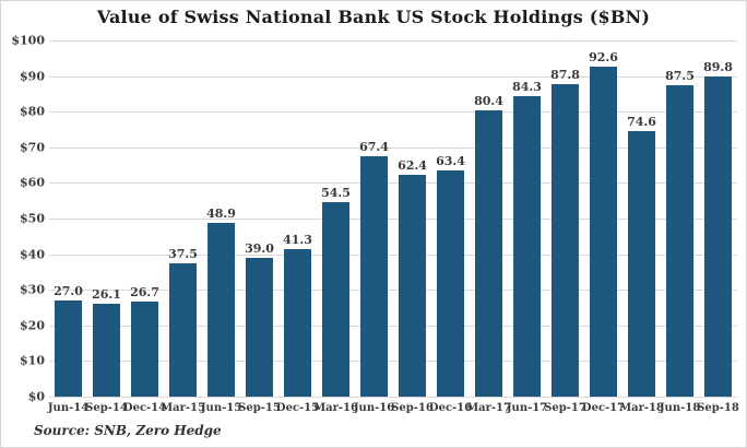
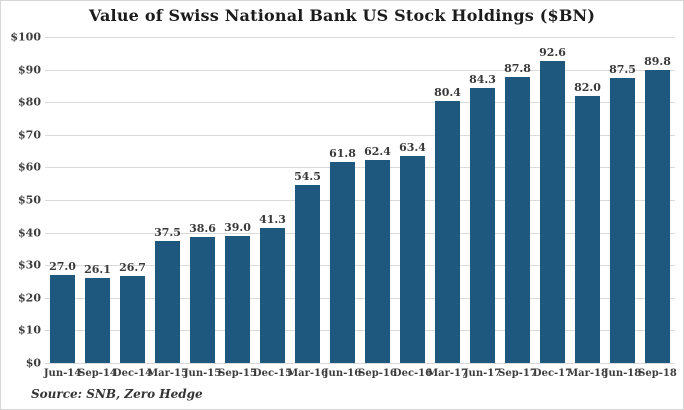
Jun-15: 48.9 -> 38.6
Jun-16: 67.4 -> 61.8
Mar-18: 74.6 -> 82.0
